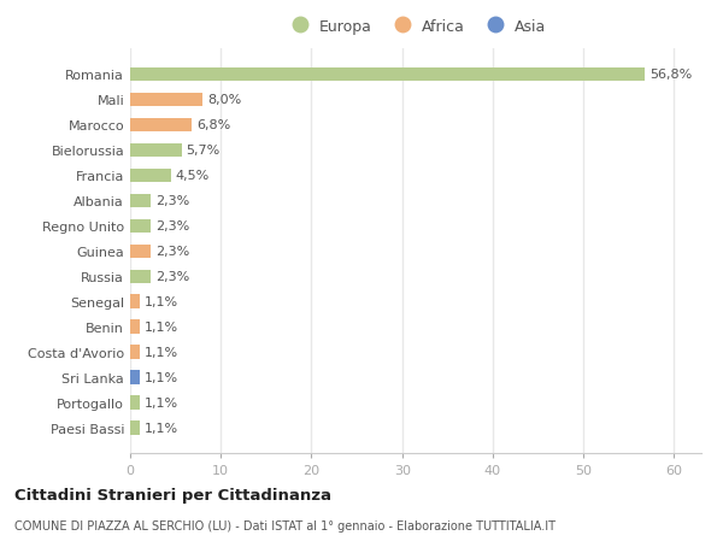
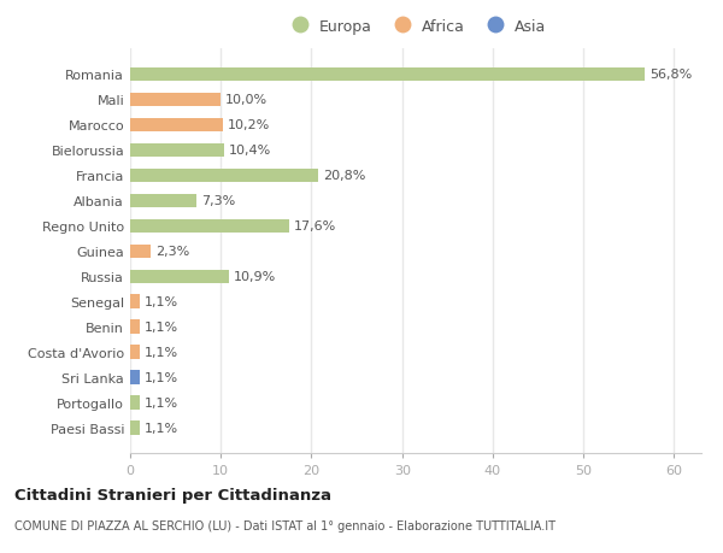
Mali: 8,0% -> 10,0%
Marocco: 6,8% -> 10,2%
Bielorussia: 5,7% -> 10,4%
Francia: 4,5% -> 20,8%
Albania: 2,3% -> 7,3%
Regno Unito: 2,3% -> 17,6%
Russia: 2,3% -> 10,9%
